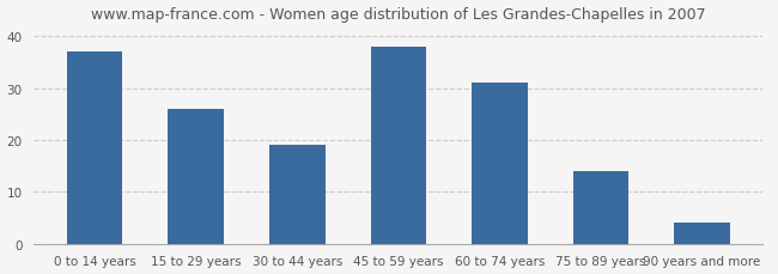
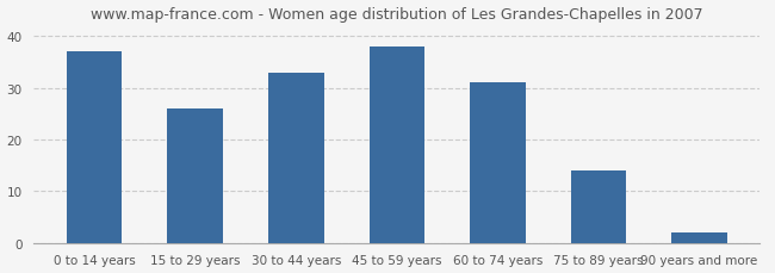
30 to 44 years: 19 -> 33
90 years and more: 4 -> 2
